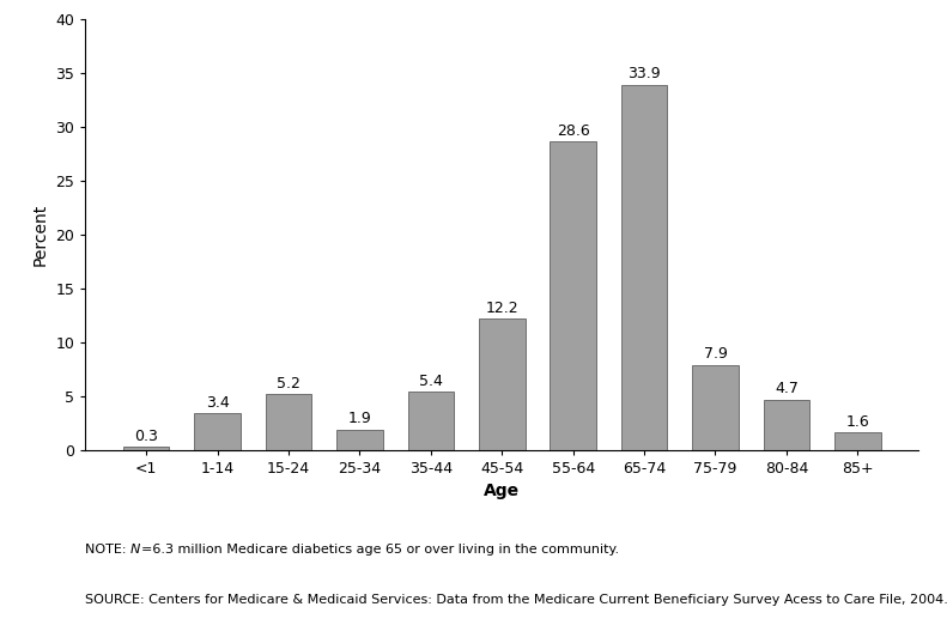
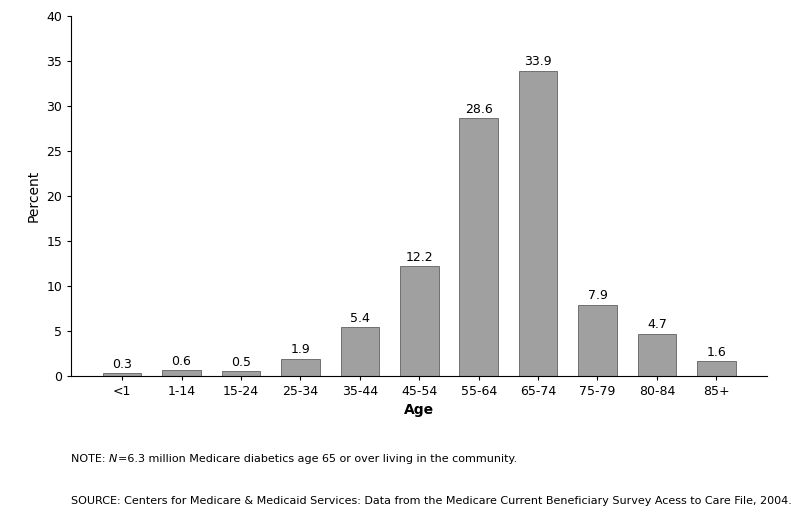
1-14: 3.4 -> 0.6
15-24: 5.2 -> 0.5
